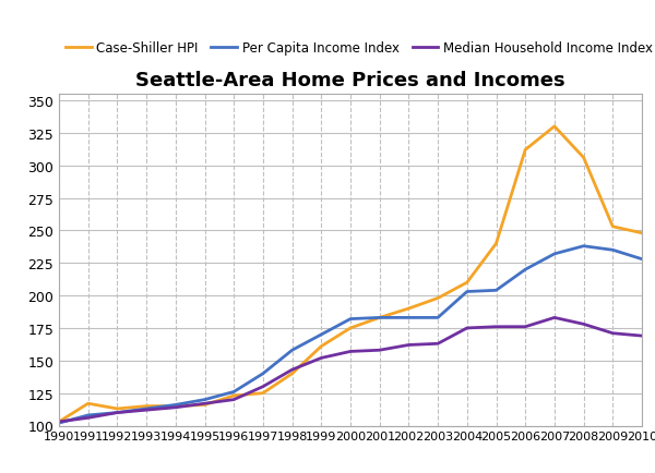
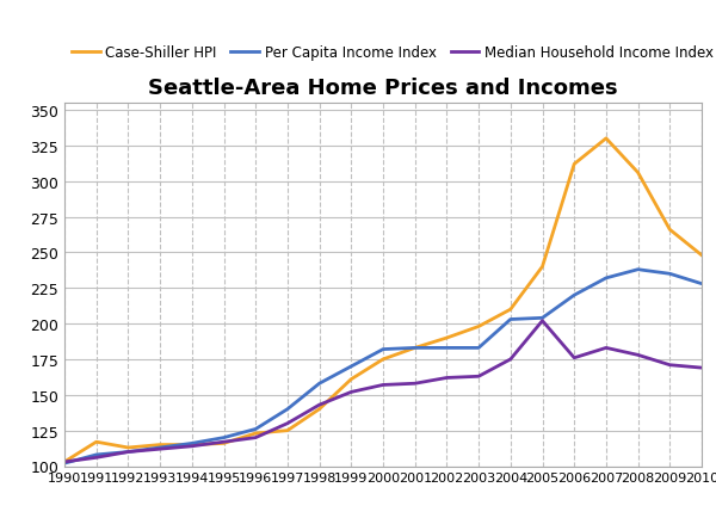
Median Household Income Index/2005: 176 -> 202
Case-Shiller HPI/2009: 253 -> 266
